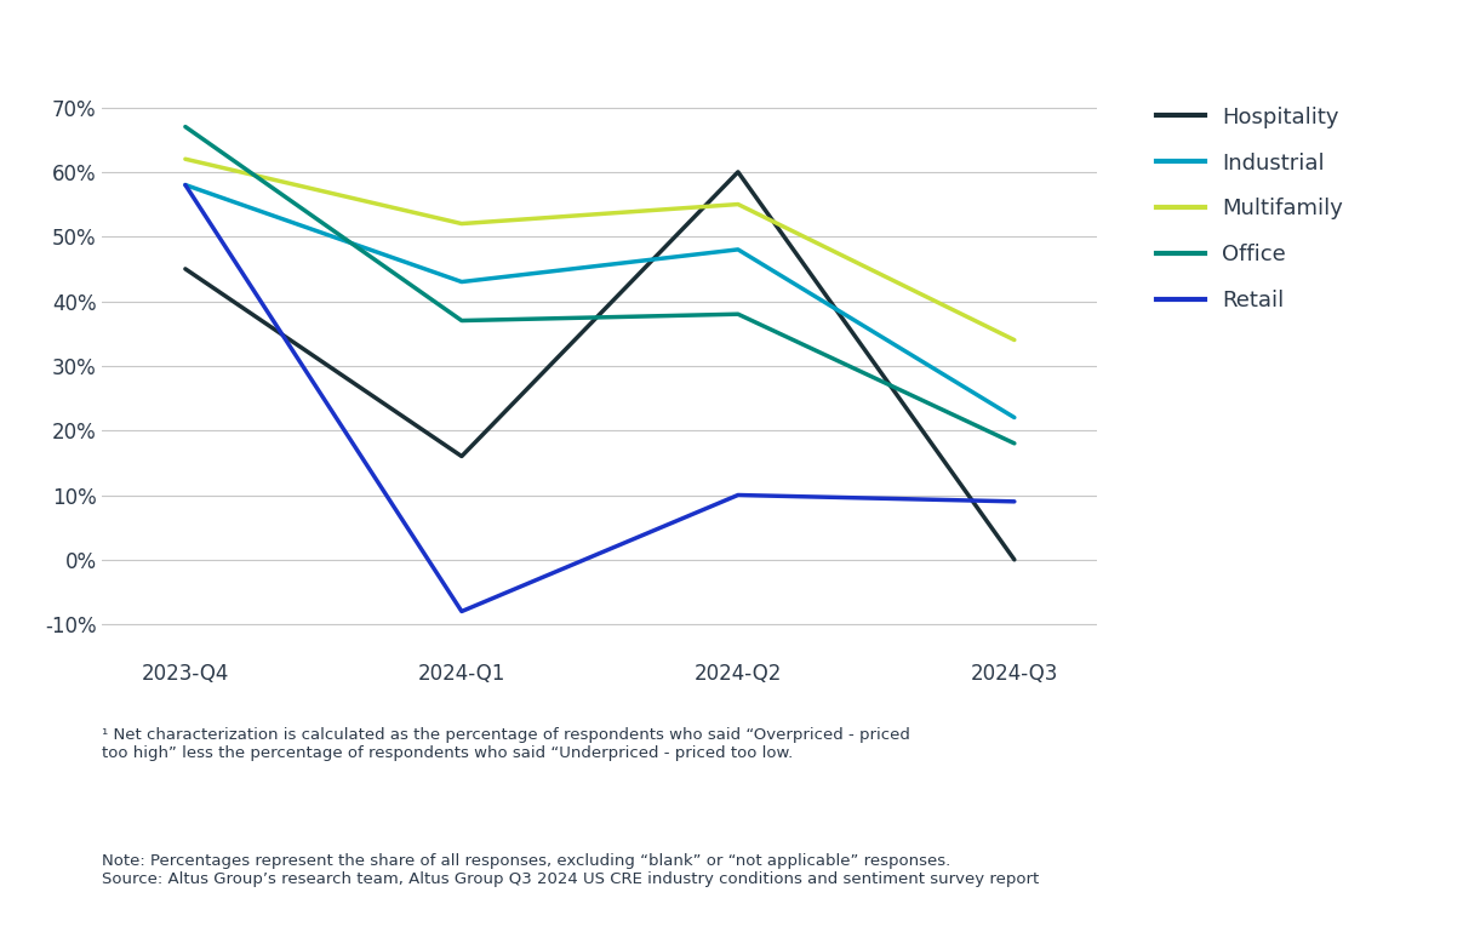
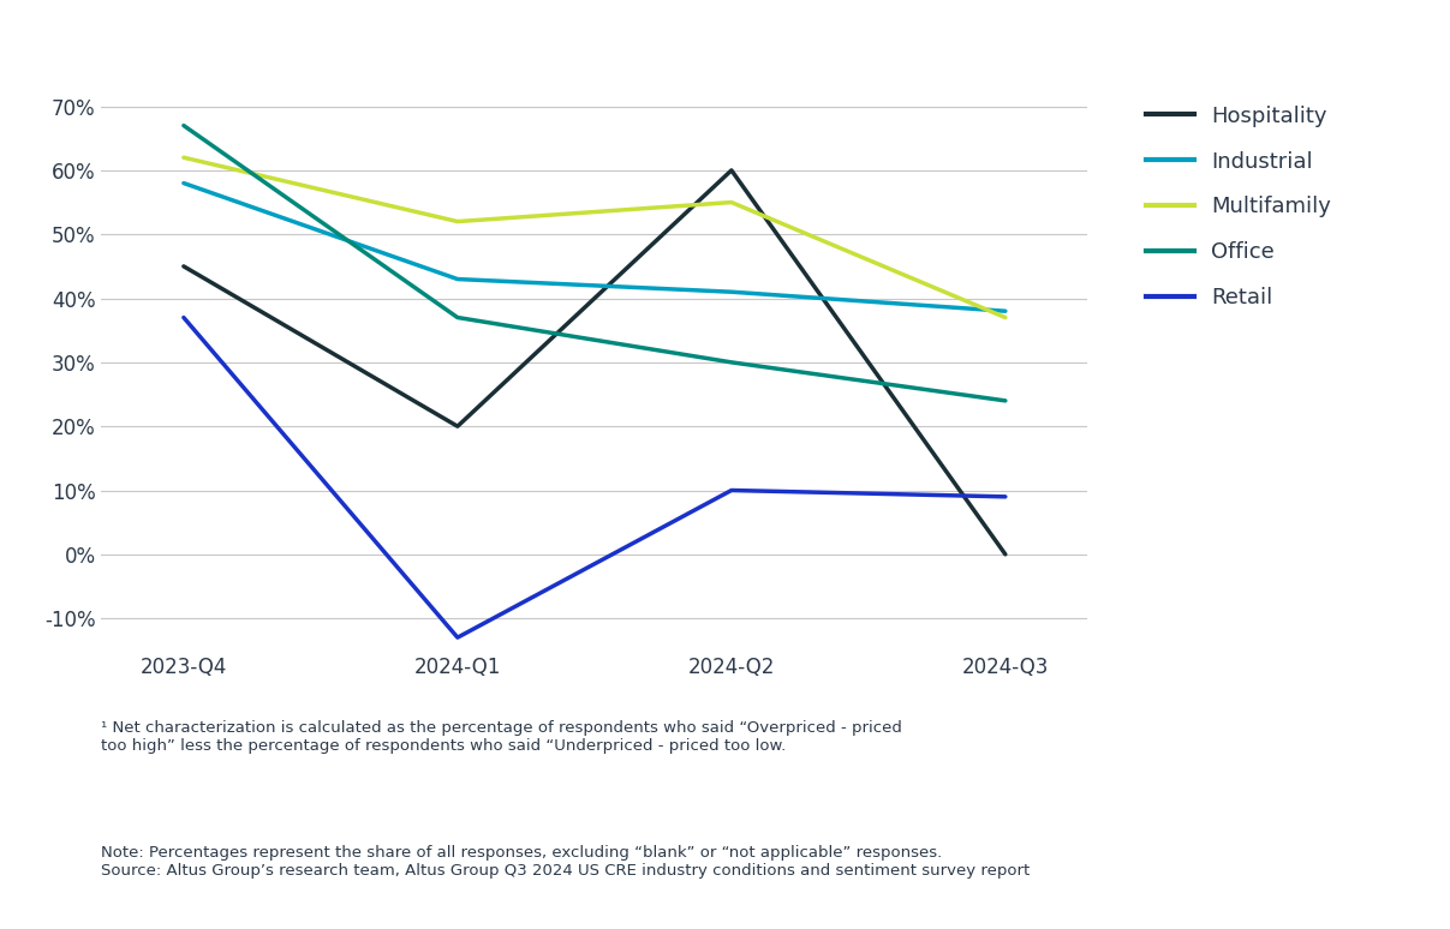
Retail/2023-Q4: 58% -> 37%
Hospitality/2024-Q1: 16% -> 20%
Retail/2024-Q1: -8% -> -13%
Industrial/2024-Q2: 48% -> 41%
Office/2024-Q2: 38% -> 30%
Industrial/2024-Q3: 22% -> 38%
Multifamily/2024-Q3: 34% -> 37%
Office/2024-Q3: 18% -> 24%
